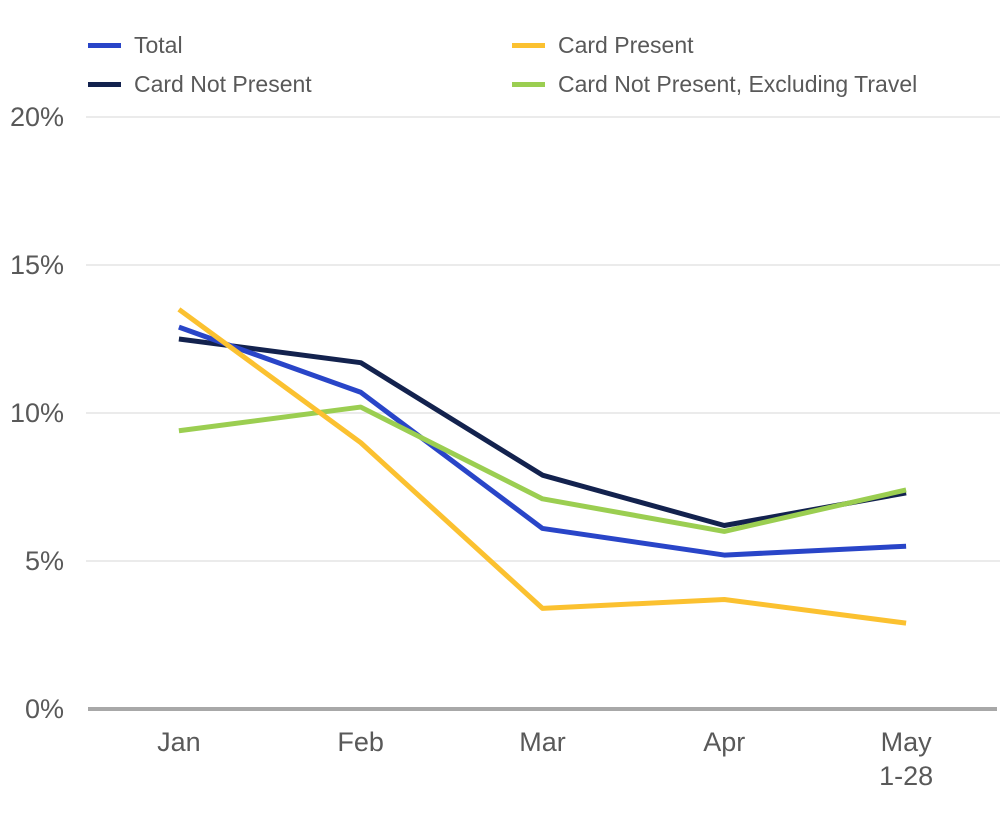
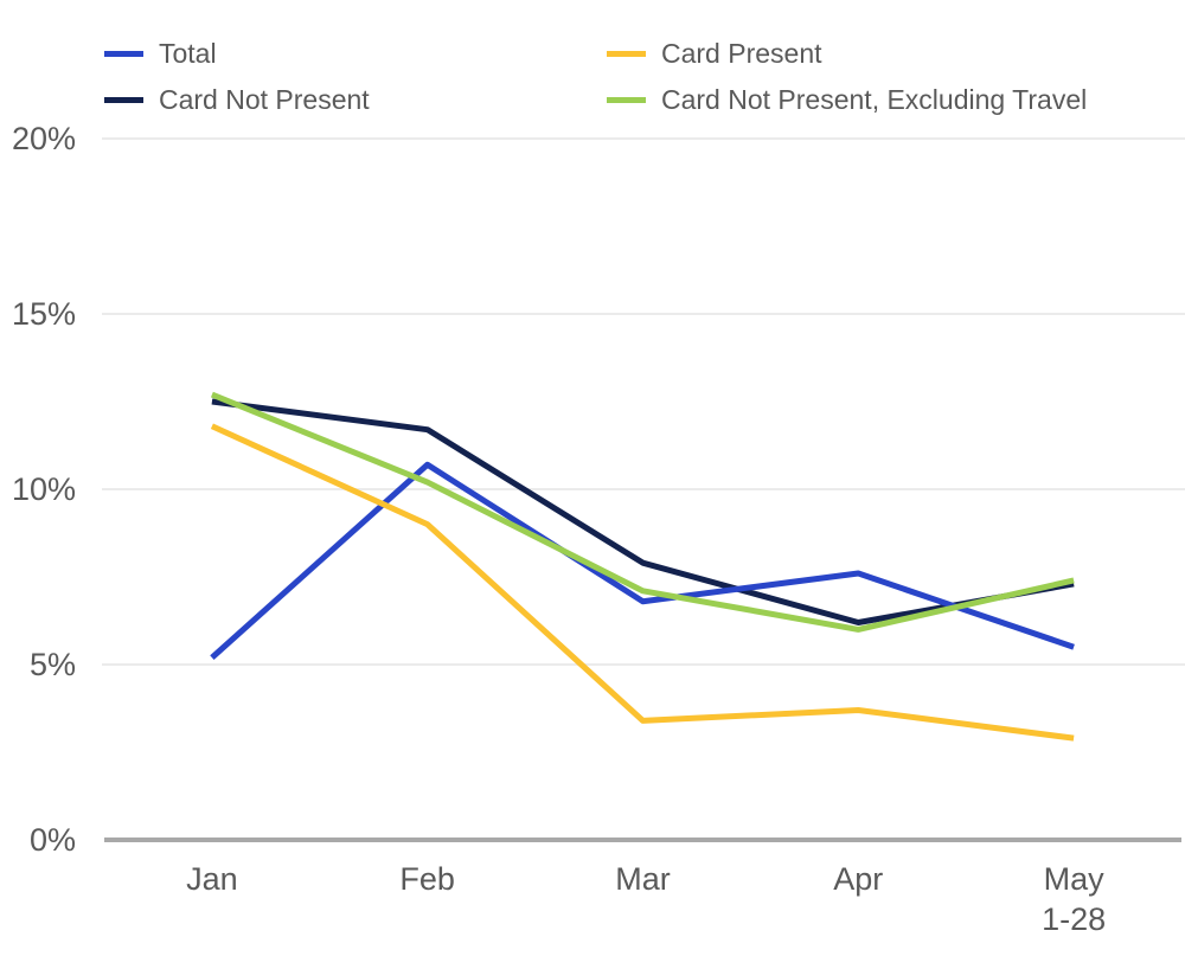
Total/Jan: 12.9% -> 5.2%
Card Present/Jan: 13.5% -> 11.8%
Card Not Present, Excluding Travel/Jan: 9.4% -> 12.7%
Total/Mar: 6.1% -> 6.8%
Total/Apr: 5.2% -> 7.6%
